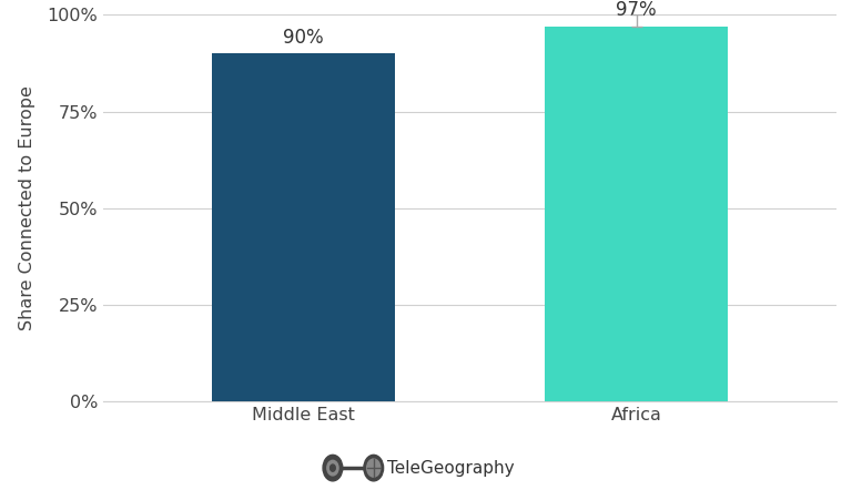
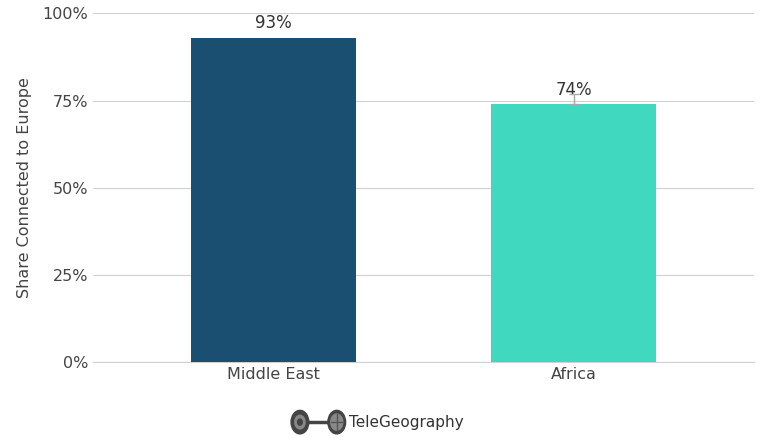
Middle East: 90% -> 93%
Africa: 97% -> 74%
